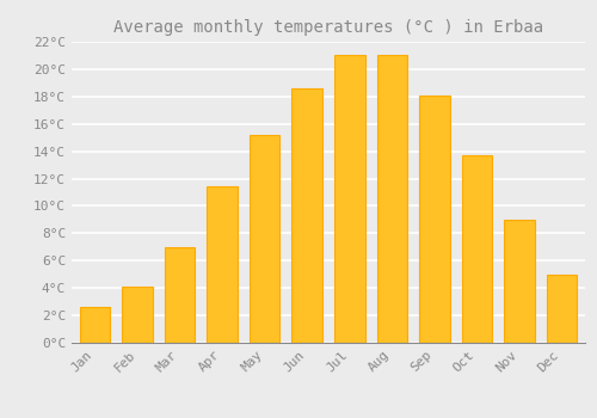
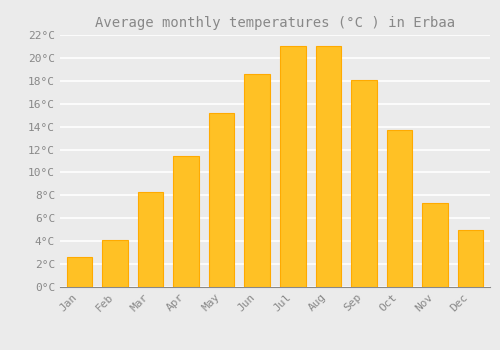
Mar: 7.0°C -> 8.3°C
Nov: 9.0°C -> 7.3°C
